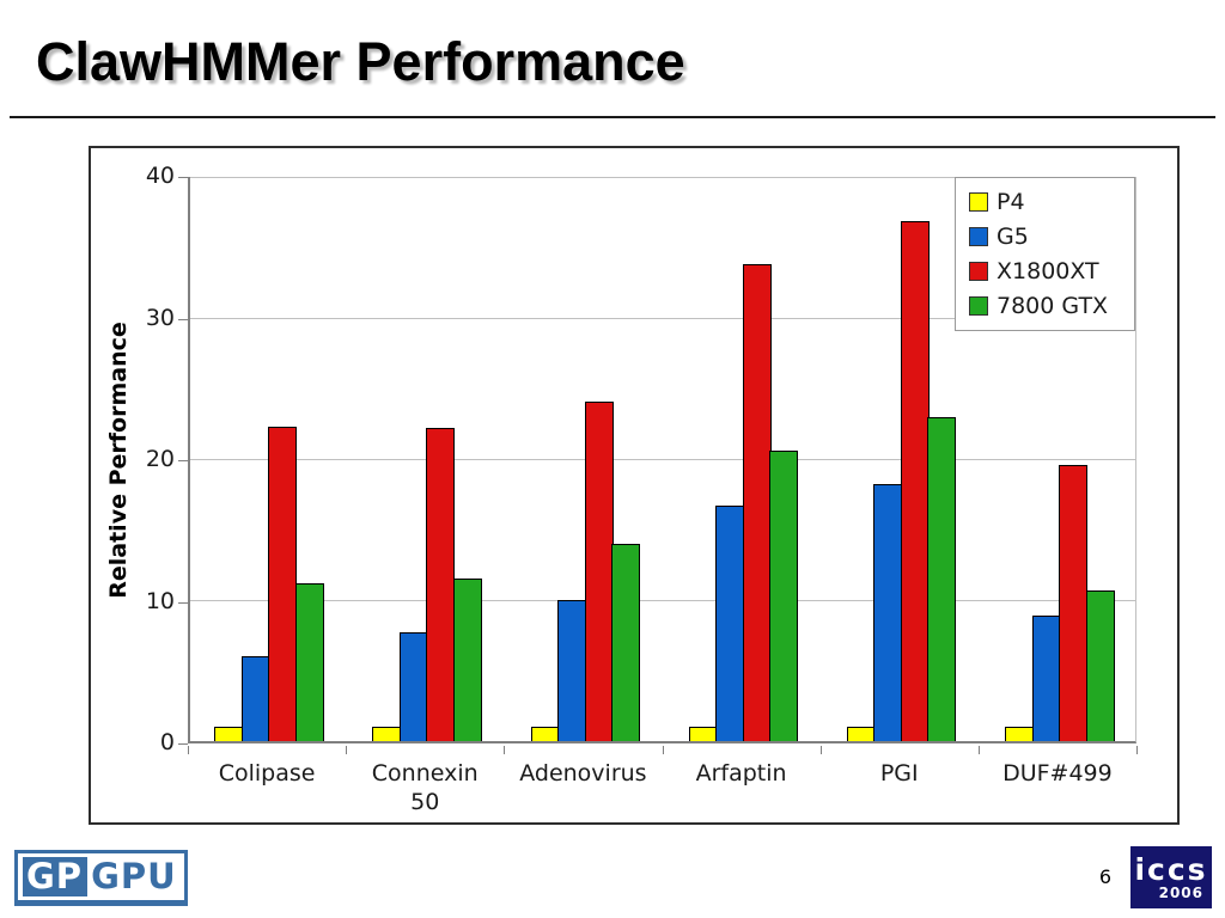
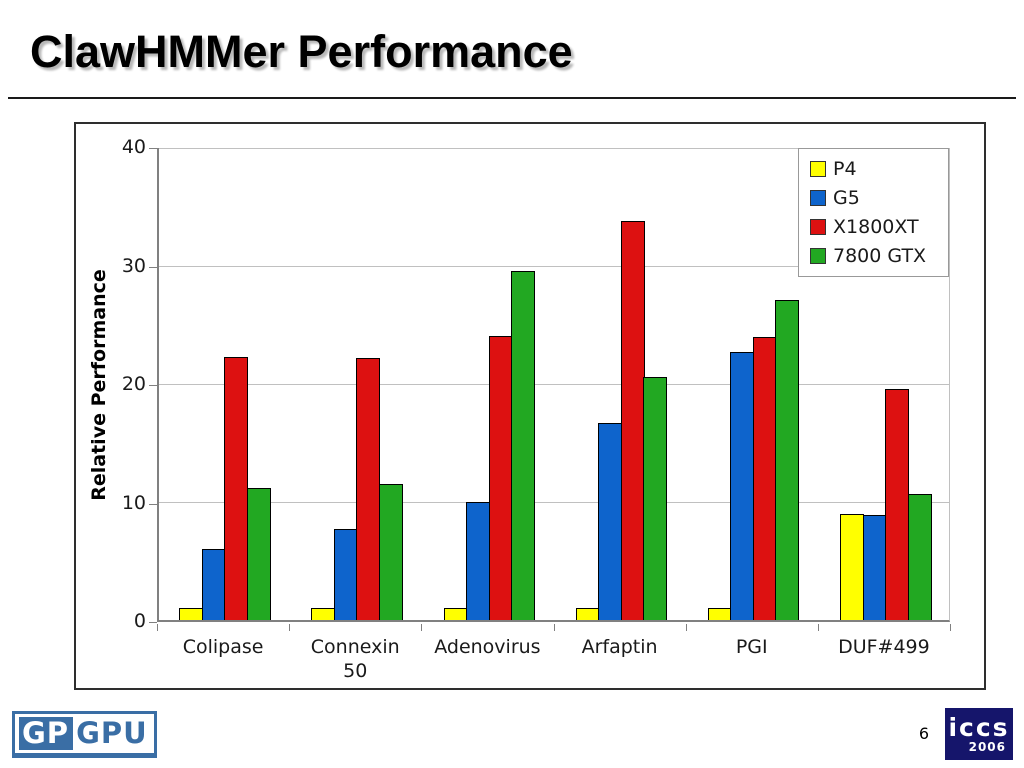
7800 GTX/Adenovirus: 14.0 -> 29.6
G5/PGI: 18.2 -> 22.7
X1800XT/PGI: 36.9 -> 24.0
7800 GTX/PGI: 23.0 -> 27.1
P4/DUF#499: 1 -> 9
